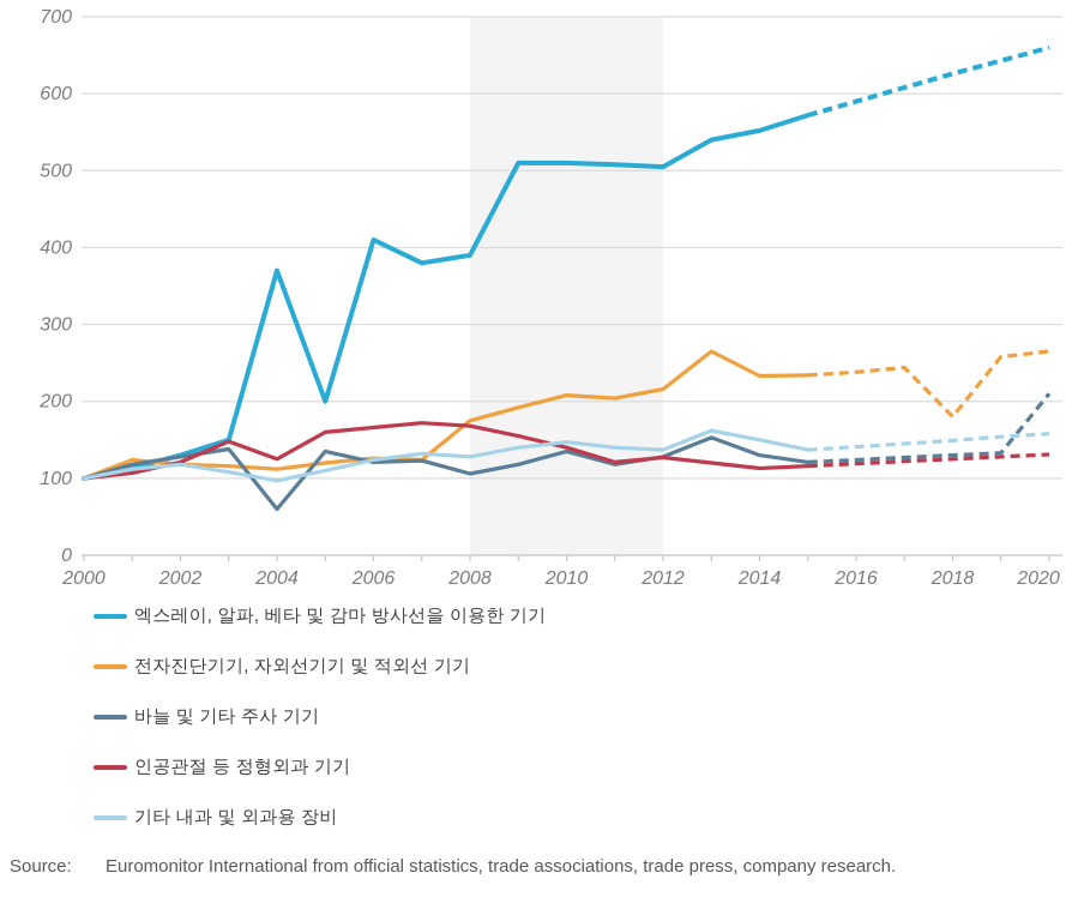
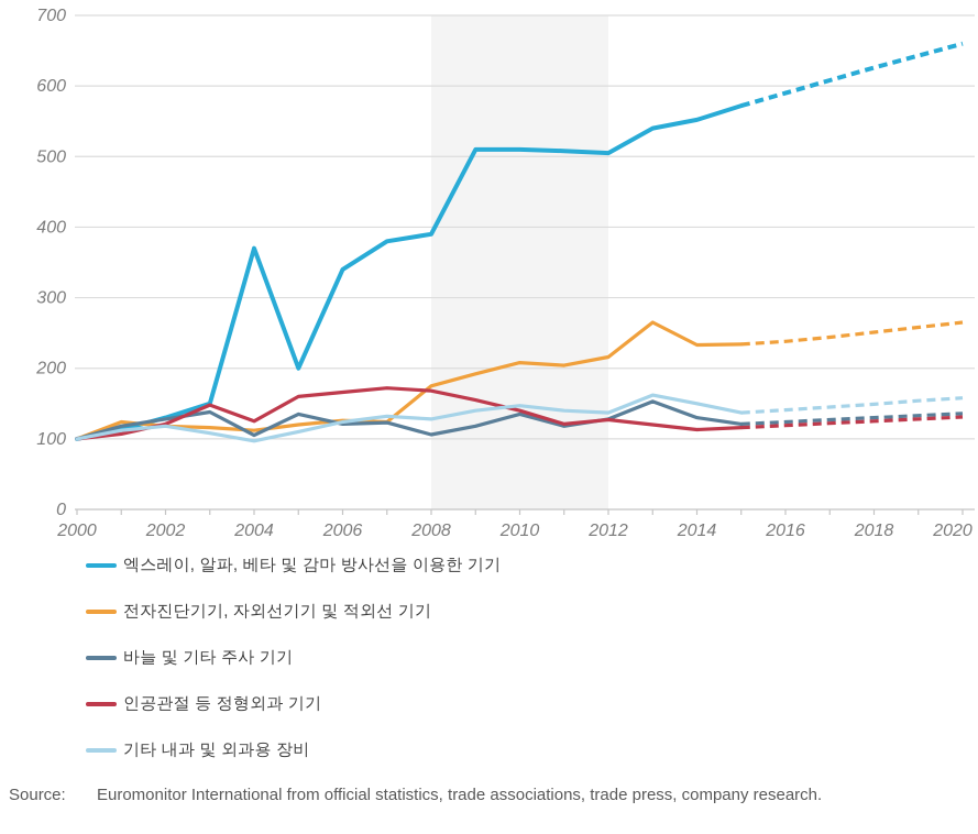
바늘 및 기타 주사 기기/2004: 60 -> 100
엑스레이, 알파, 베타 및 감마 방사선을 이용한 기기/2006: 410 -> 340
전자진단기기, 자외선기기 및 적외선 기기/2018: 180 -> 250
바늘 및 기타 주사 기기/2020: 210 -> 140
